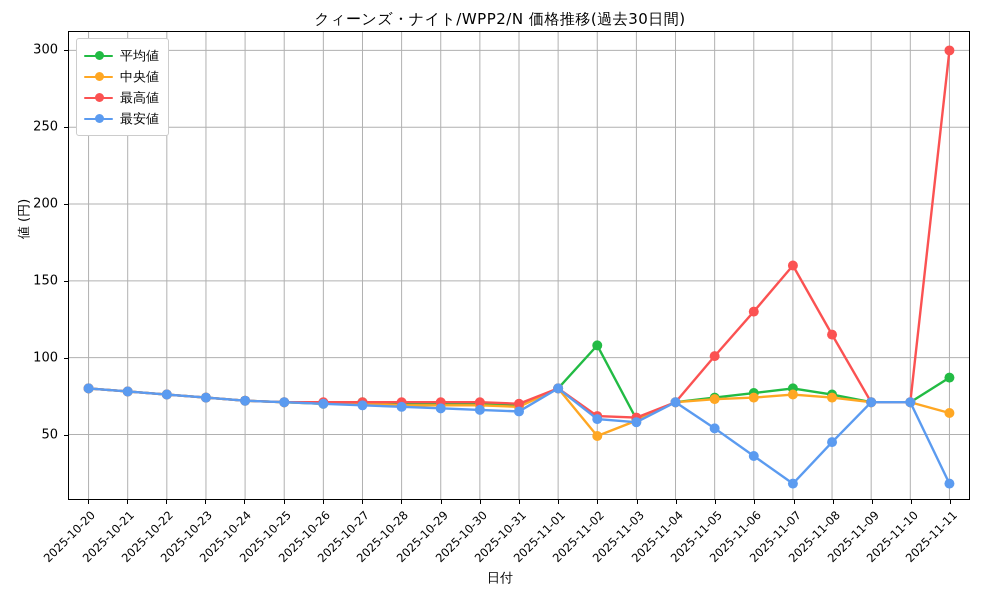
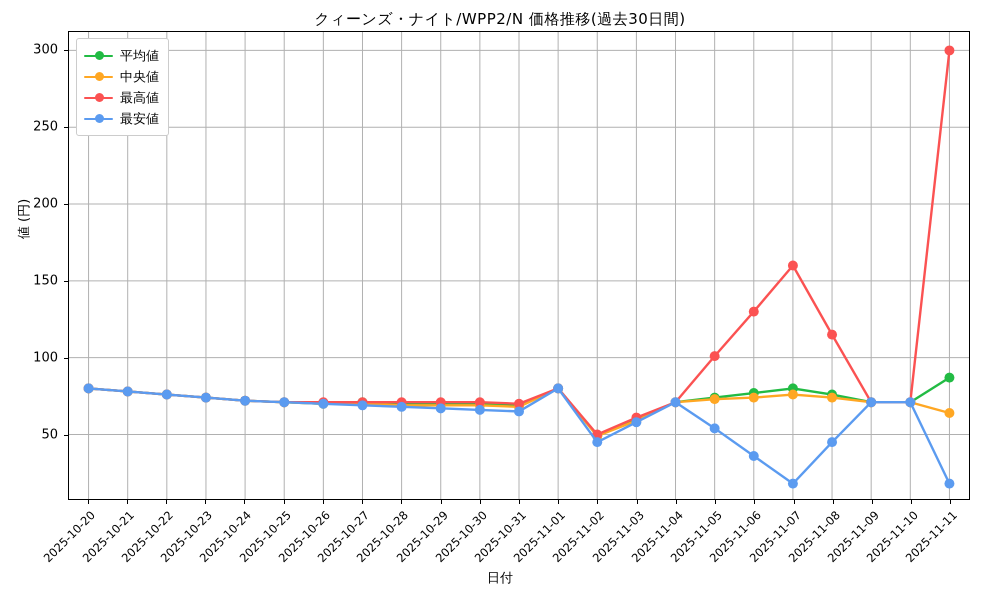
平均値/2025-11-02: 108 -> 49
最高値/2025-11-02: 62 -> 50
最安値/2025-11-02: 60 -> 45
